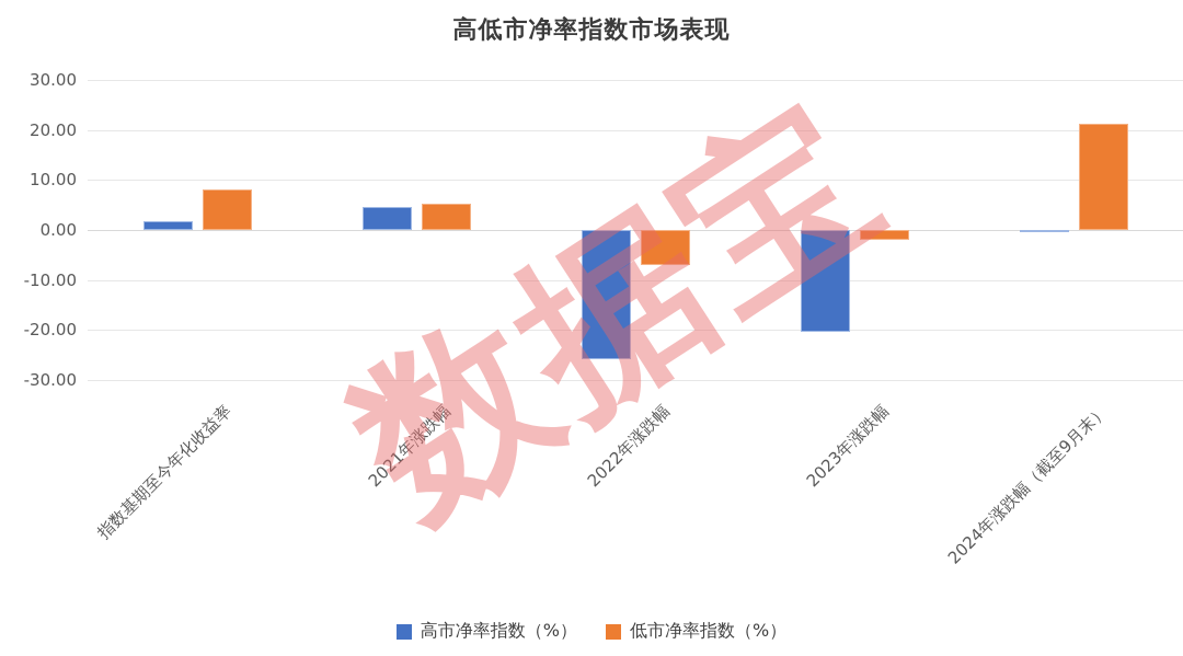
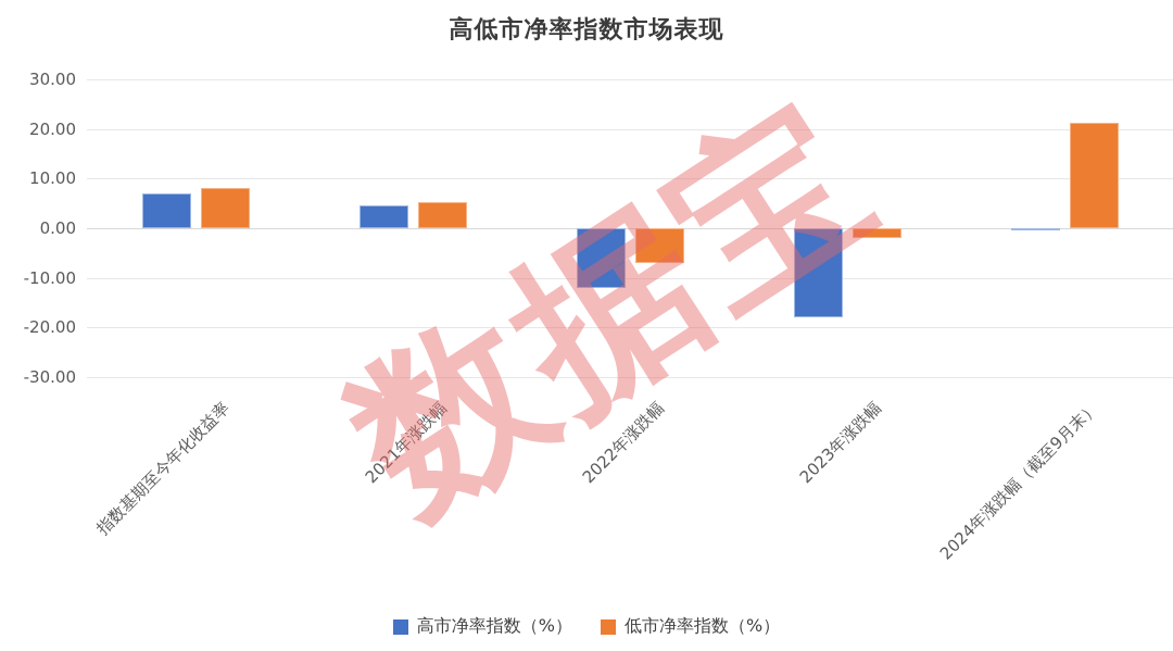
高市净率指数（%）/指数基期至今年化收益率: 2 -> 7
高市净率指数（%）/2022年涨跌幅: -26 -> -12
高市净率指数（%）/2023年涨跌幅: -20 -> -18
